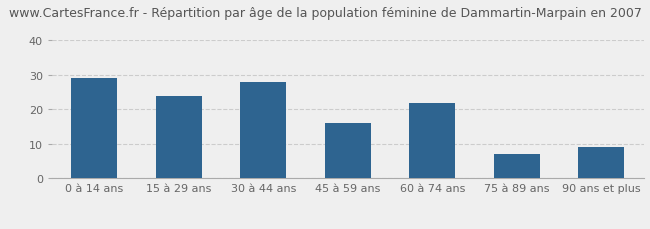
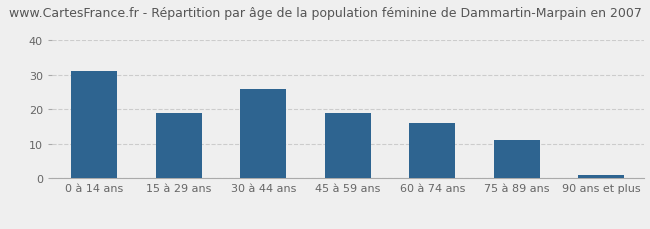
0 à 14 ans: 29 -> 31
15 à 29 ans: 24 -> 19
30 à 44 ans: 28 -> 26
45 à 59 ans: 16 -> 19
60 à 74 ans: 22 -> 16
75 à 89 ans: 7 -> 11
90 ans et plus: 9 -> 1
